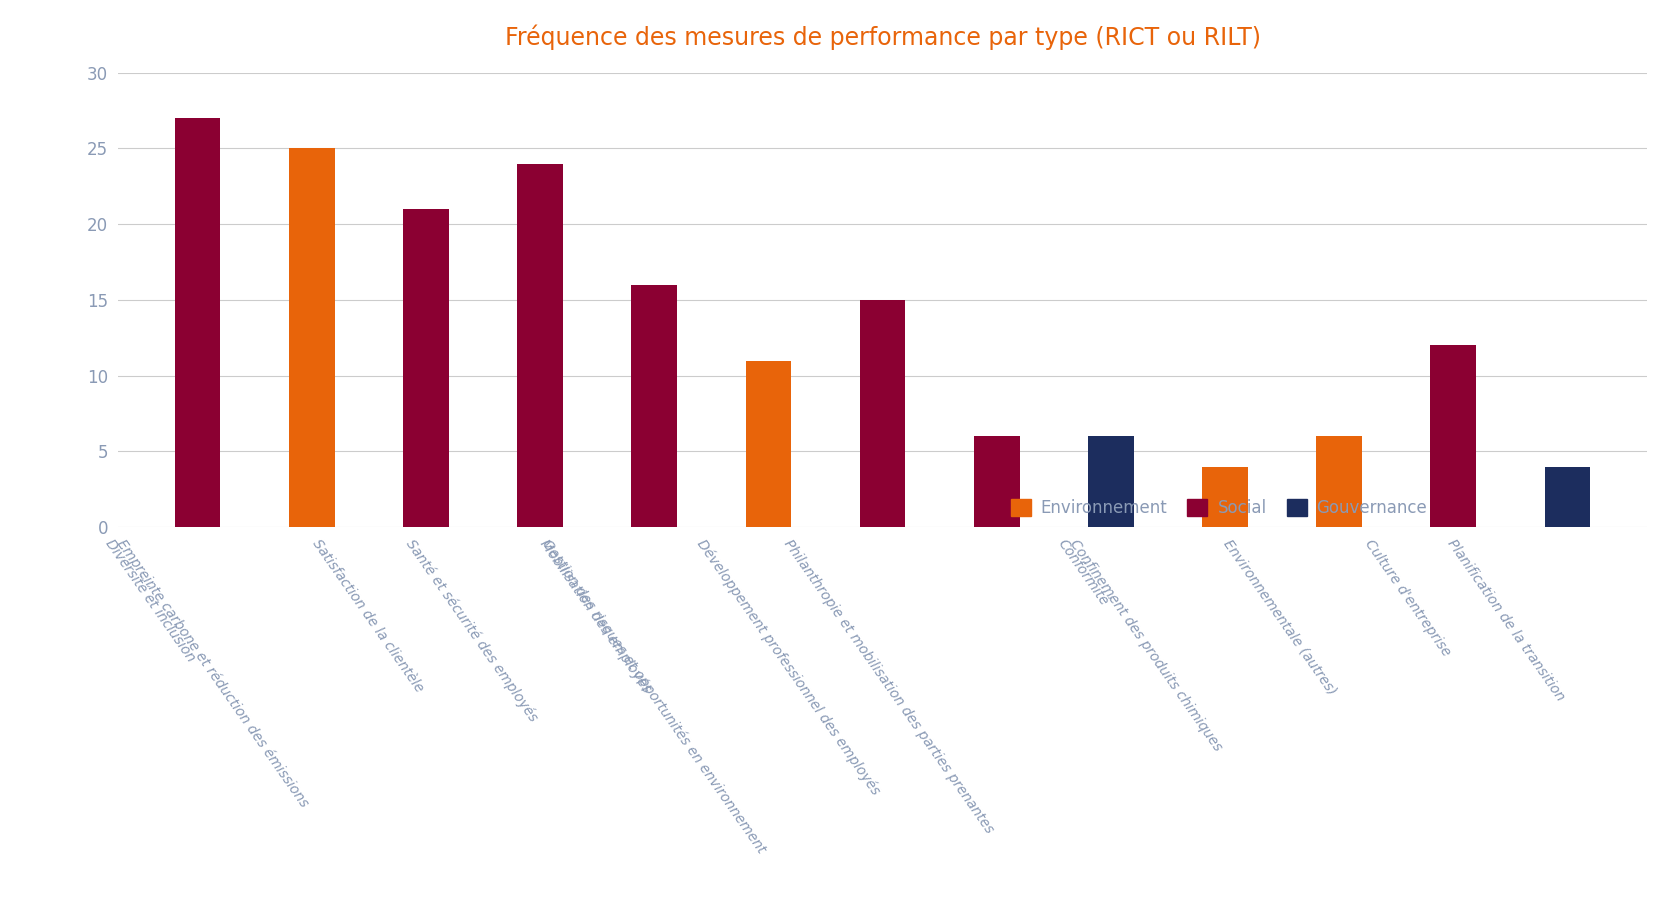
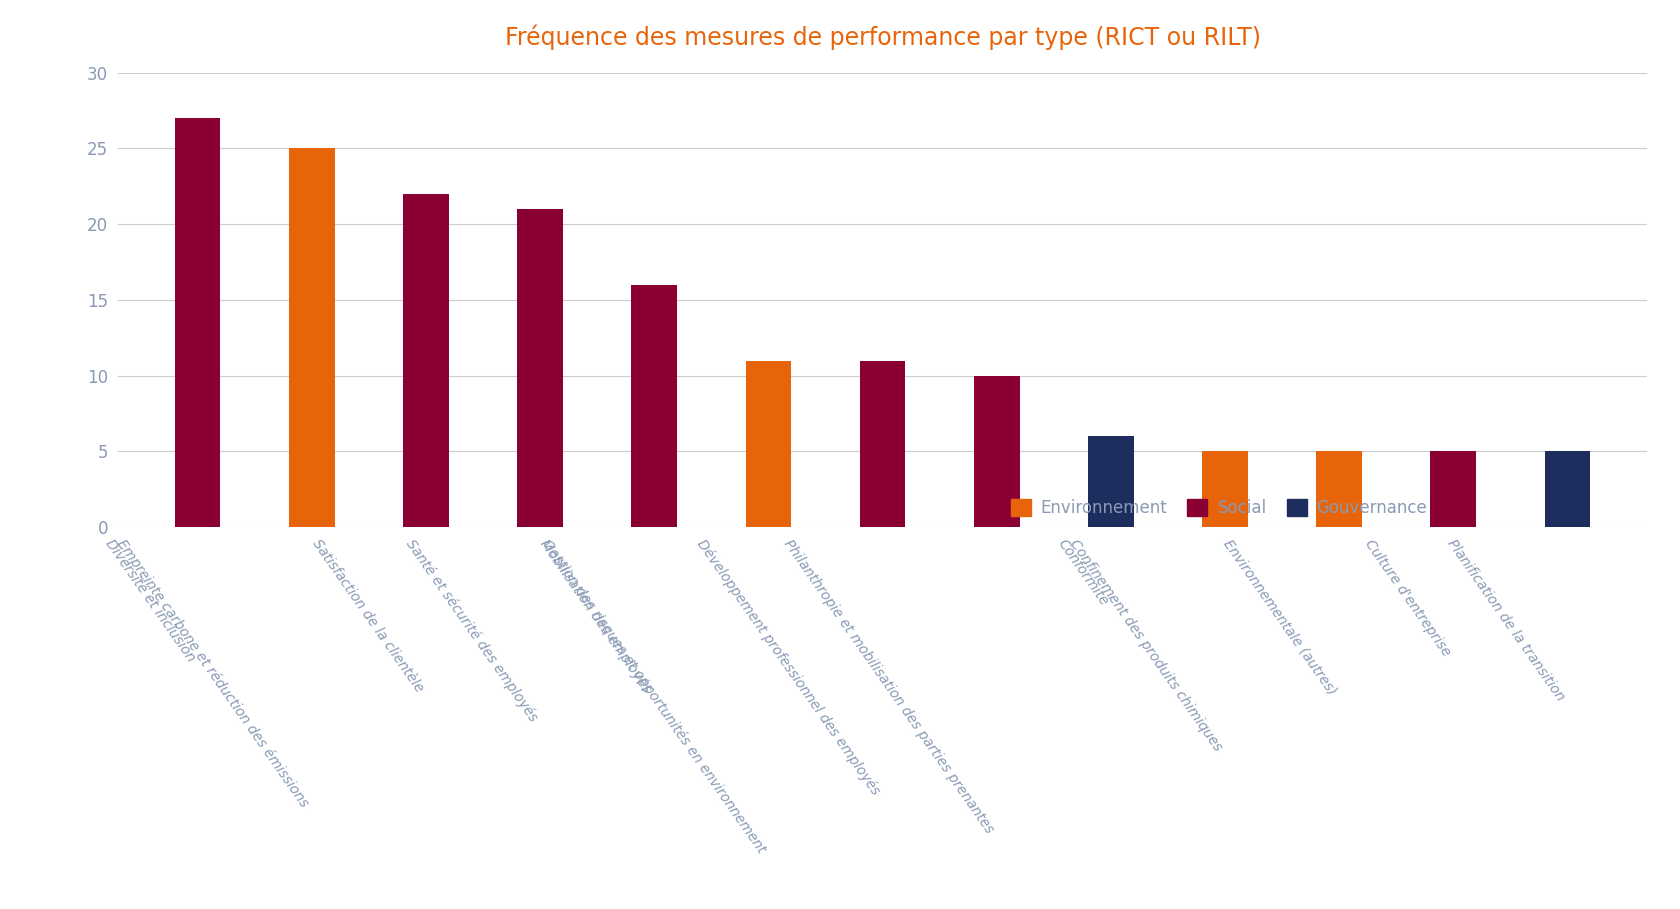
Satisfaction de la clientèle: 21 -> 22
Santé et sécurité des employés: 24 -> 21
Développement professionnel des employés: 15 -> 11
Philanthropie et mobilisation des parties prenantes: 6 -> 10
Confinement des produits chimiques: 4 -> 5
Environnementale (autres): 6 -> 5
Culture d'entreprise: 12 -> 5
Planification de la transition: 4 -> 5
